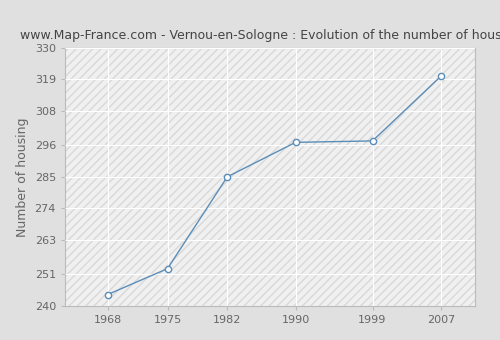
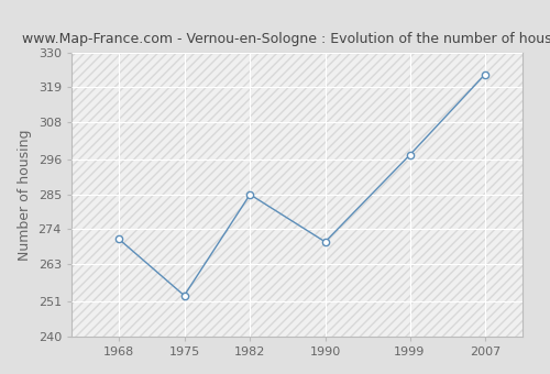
1968: 244.0 -> 271.0
1990: 297.0 -> 270.0
2007: 320.0 -> 323.0
